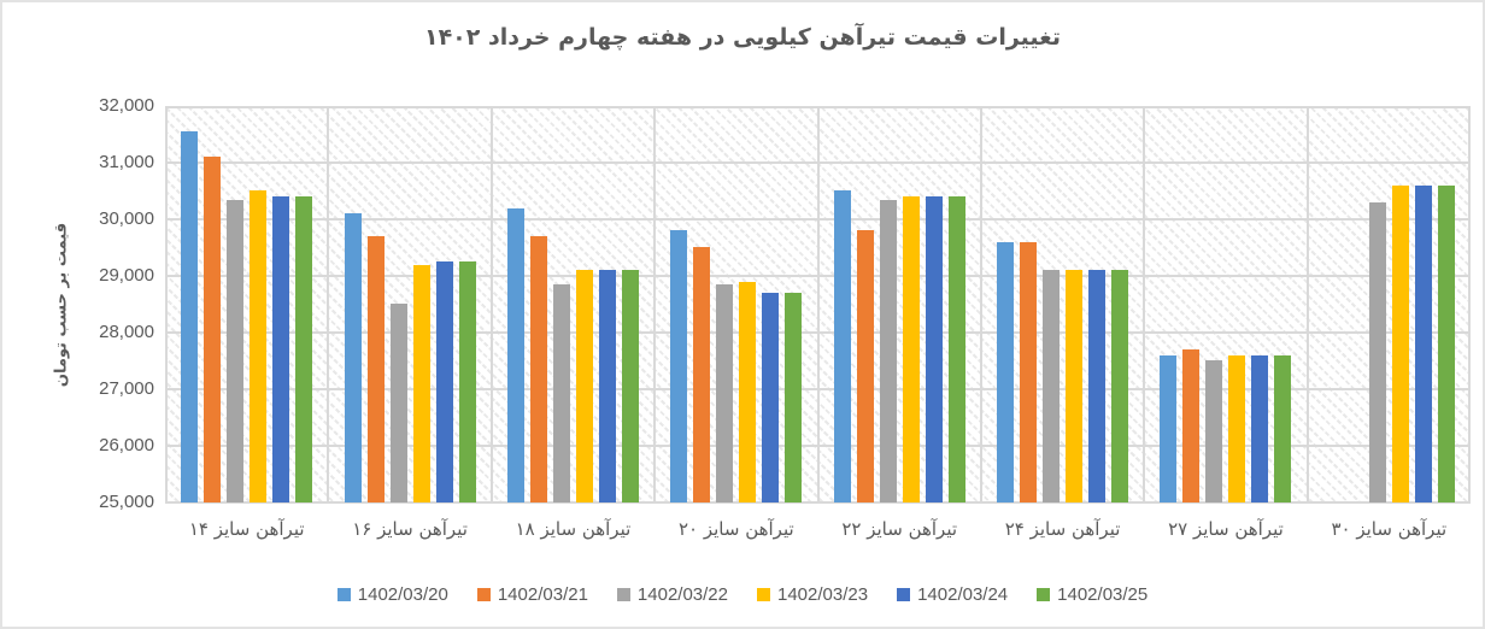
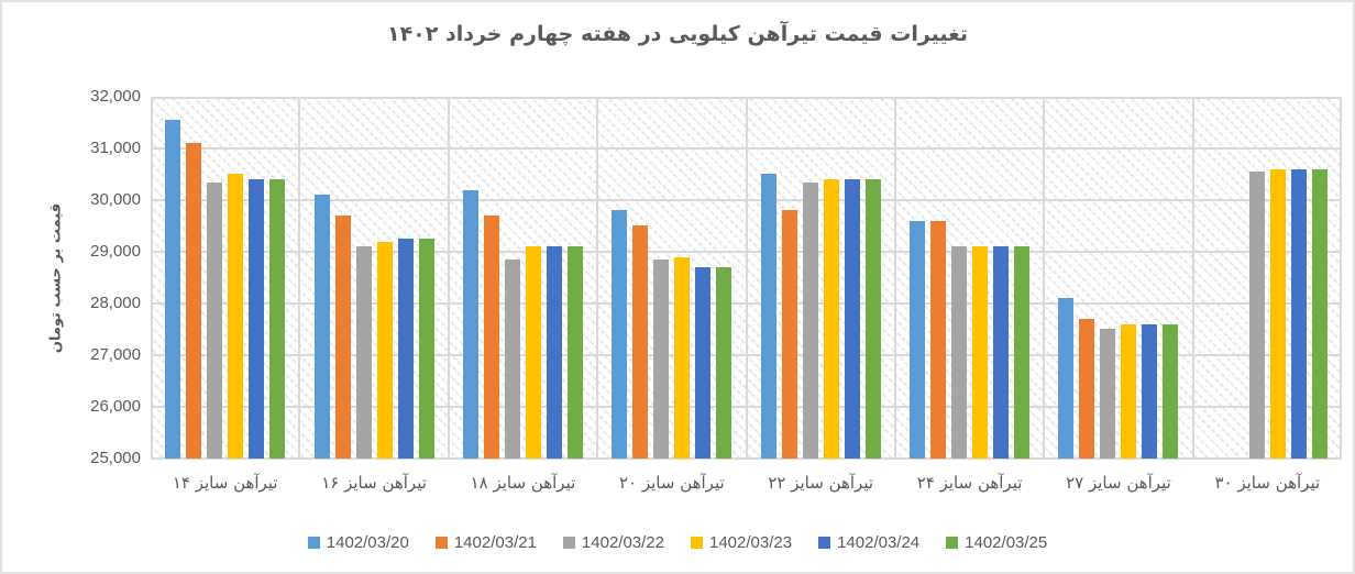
1402/03/22/تیرآهن سایز ۱۶: 28500 -> 29100
1402/03/20/تیرآهن سایز ۲۷: 27600 -> 28100
1402/03/22/تیرآهن سایز ۳۰: 30300 -> 30600
